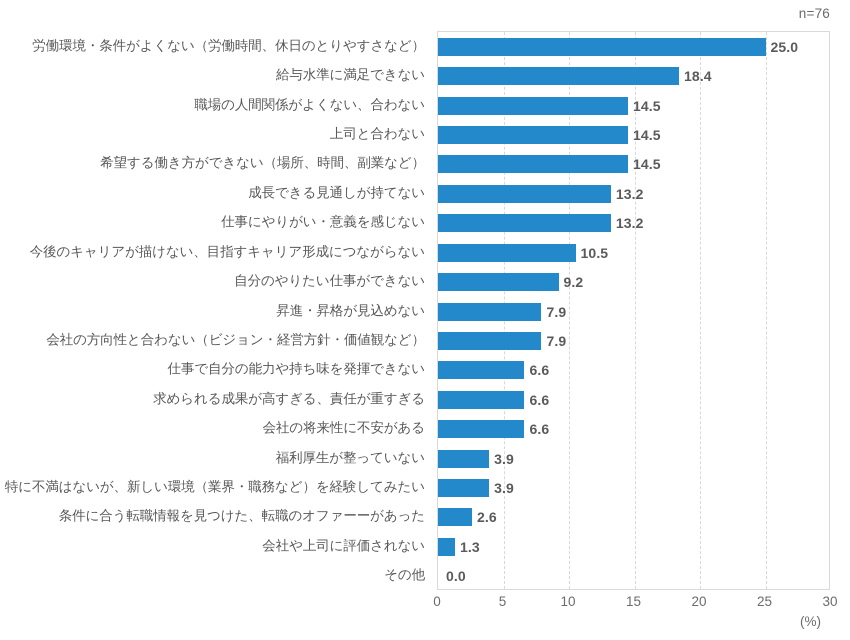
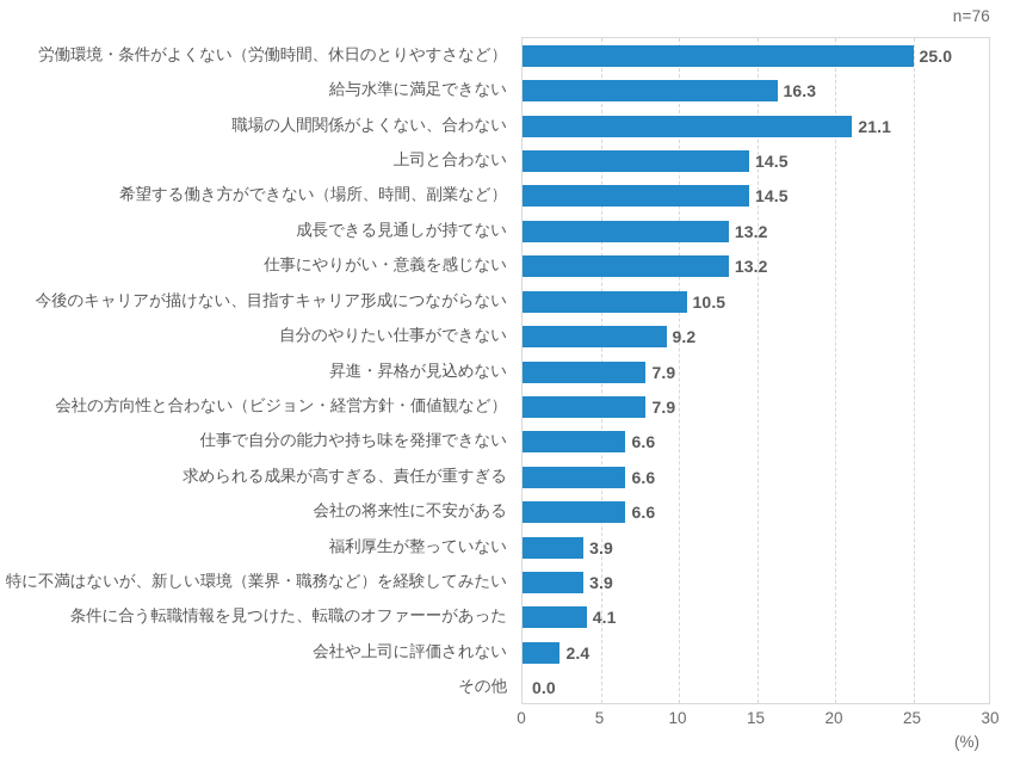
給与水準に満足できない: 18.4 -> 16.3
職場の人間関係がよくない、合わない: 14.5 -> 21.1
条件に合う転職情報を見つけた、転職のオファーーがあった: 2.6 -> 4.1
会社や上司に評価されない: 1.3 -> 2.4
